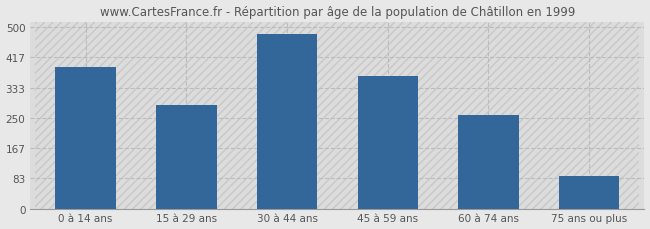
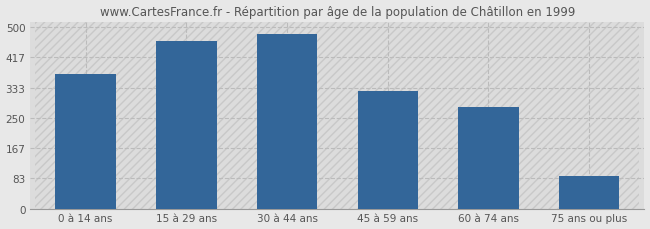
0 à 14 ans: 390 -> 370
15 à 29 ans: 285 -> 460
45 à 59 ans: 365 -> 325
60 à 74 ans: 258 -> 280
